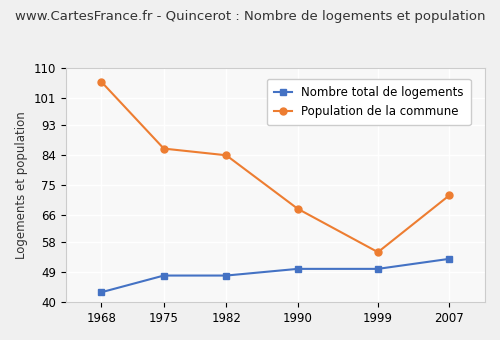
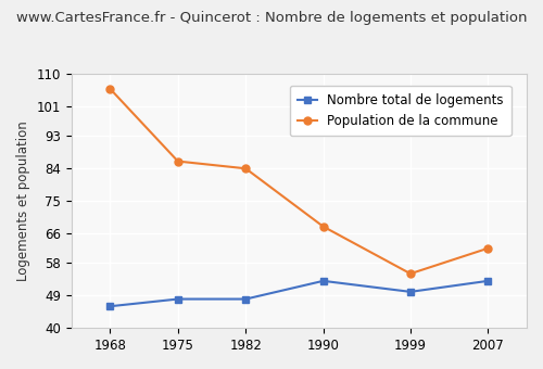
Nombre total de logements/1968: 43 -> 46
Nombre total de logements/1990: 50 -> 53
Population de la commune/2007: 72 -> 62
